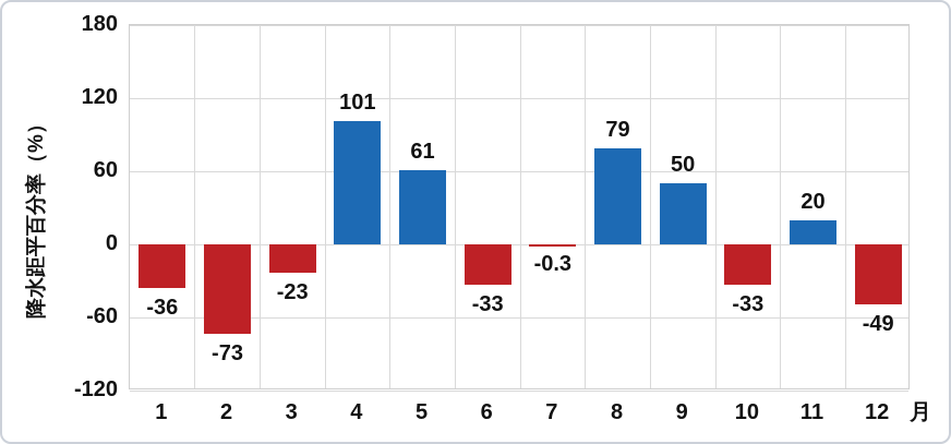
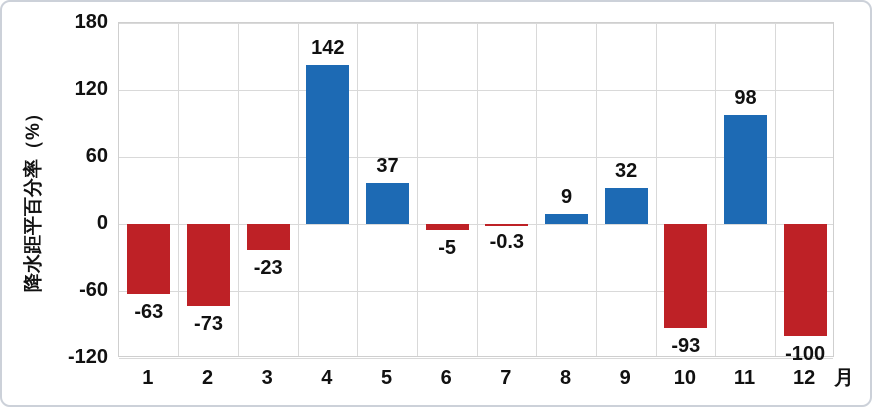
1: -36 -> -63
4: 101 -> 142
5: 61 -> 37
6: -33 -> -5
8: 79 -> 9
9: 50 -> 32
10: -33 -> -93
11: 20 -> 98
12: -49 -> -100
